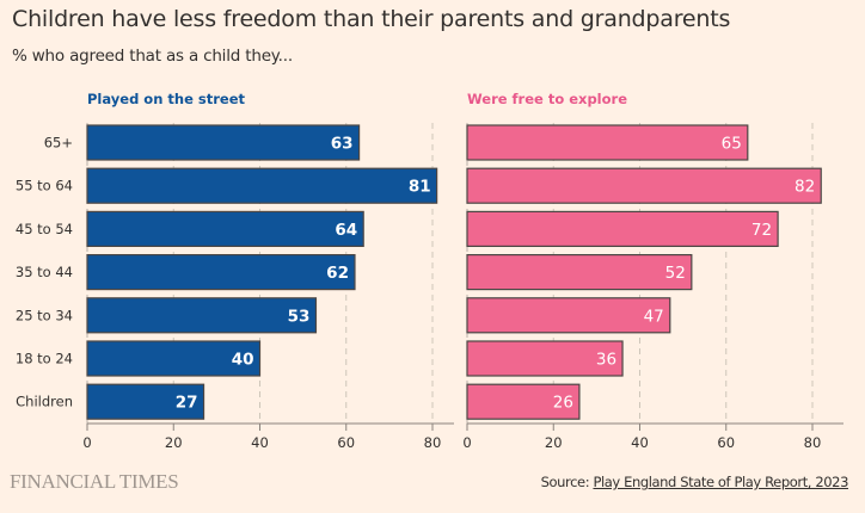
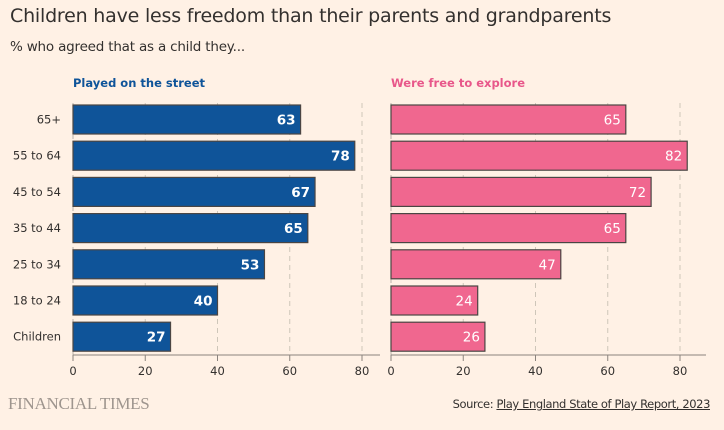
Played on the street/55 to 64: 81 -> 78
Played on the street/45 to 54: 64 -> 67
Played on the street/35 to 44: 62 -> 65
Were free to explore/35 to 44: 52 -> 65
Were free to explore/18 to 24: 36 -> 24
